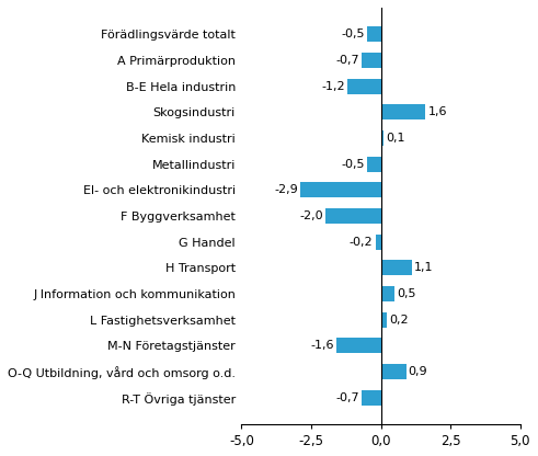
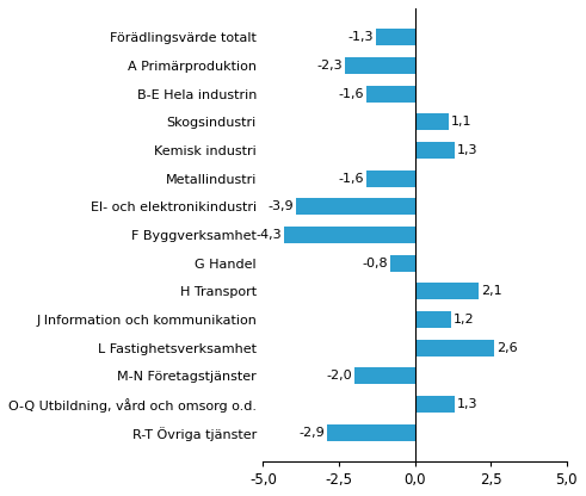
Förädlingsvärde totalt: -0,5 -> -1,3
A Primärproduktion: -0,7 -> -2,3
B-E Hela industrin: -1,2 -> -1,6
Skogsindustri: 1,6 -> 1,1
Kemisk industri: 0,1 -> 1,3
Metallindustri: -0,5 -> -1,6
El- och elektronikindustri: -2,9 -> -3,9
F Byggverksamhet: -2,0 -> -4,3
G Handel: -0,2 -> -0,8
H Transport: 1,1 -> 2,1
J Information och kommunikation: 0,5 -> 1,2
L Fastighetsverksamhet: 0,2 -> 2,6
M-N Företagstjänster: -1,6 -> -2,0
O-Q Utbildning, vård och omsorg o.d.: 0,9 -> 1,3
R-T Övriga tjänster: -0,7 -> -2,9
